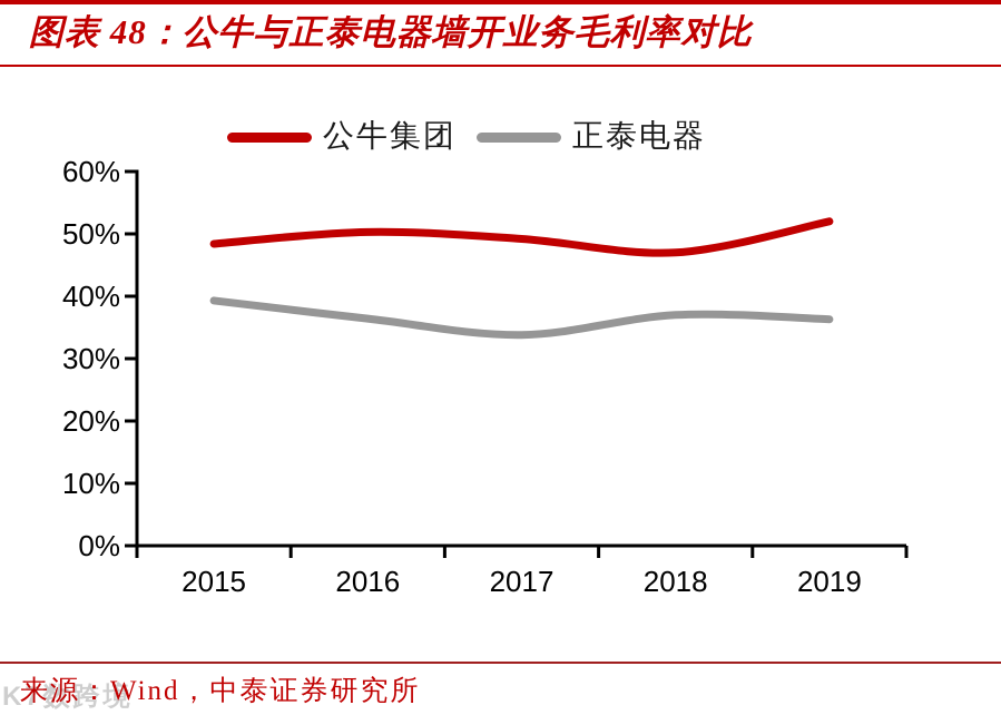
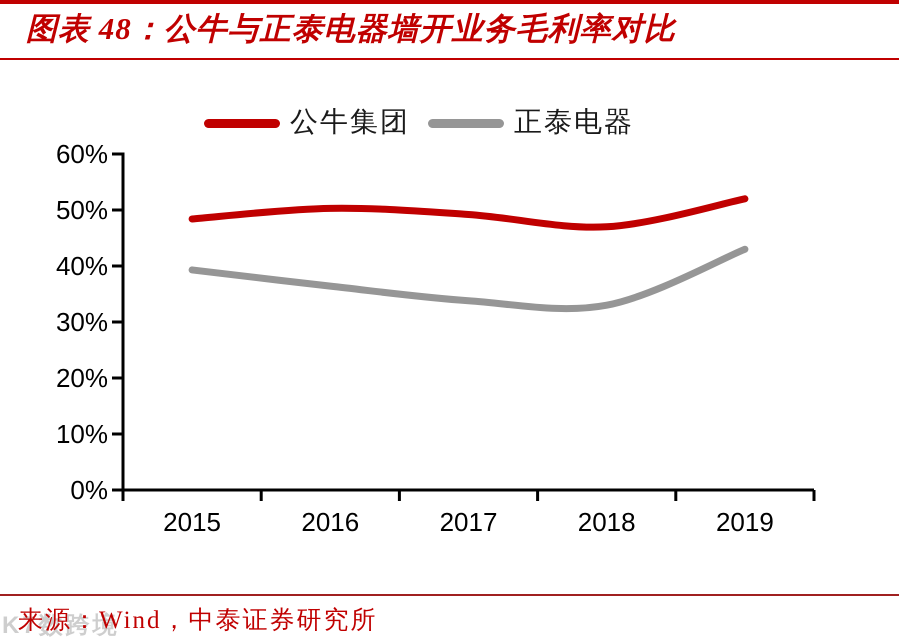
正泰电器/2018: 37% -> 33%
正泰电器/2019: 36% -> 43%
